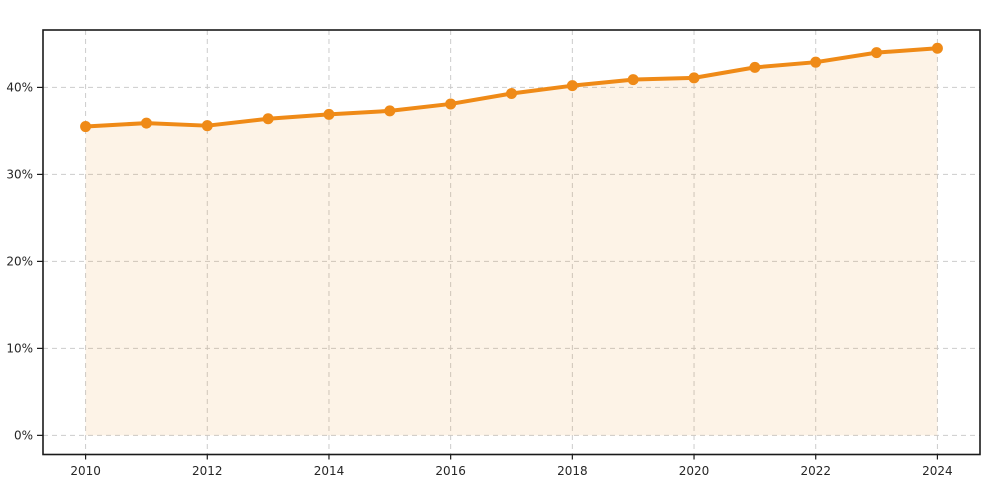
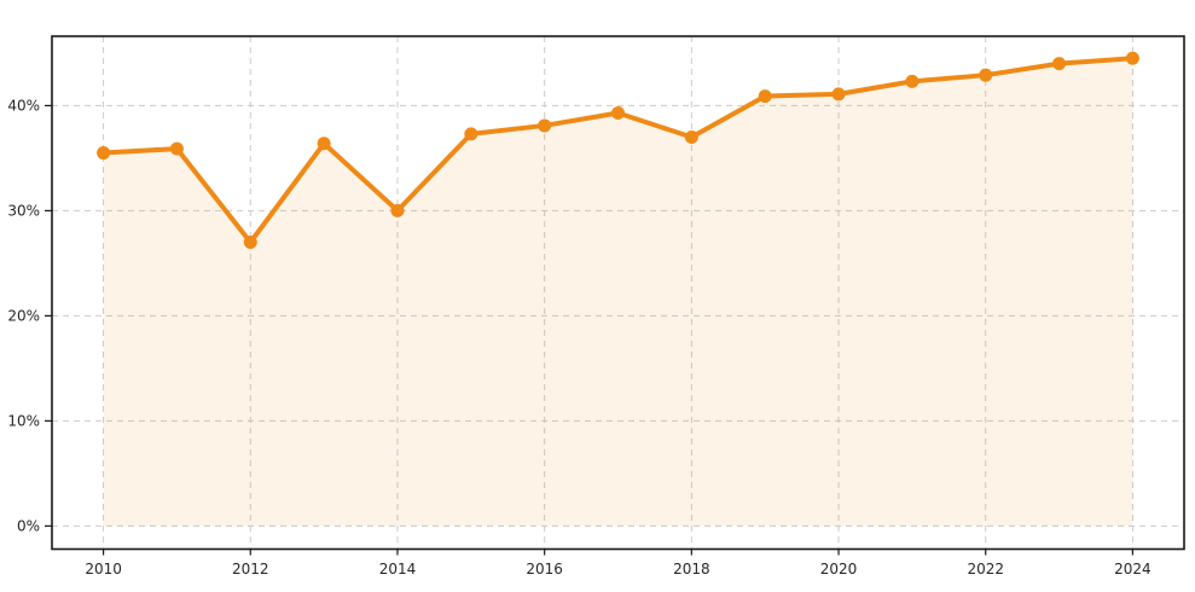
2012: 36% -> 27%
2014: 37% -> 30%
2018: 40% -> 37%
